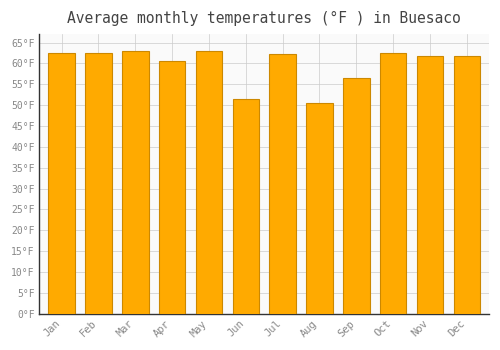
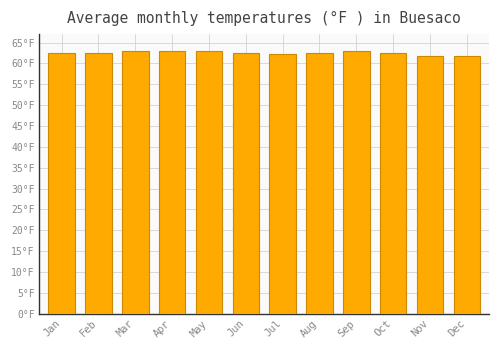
Apr: 60.5°F -> 63.0°F
Jun: 51.5°F -> 62.6°F
Aug: 50.5°F -> 62.4°F
Sep: 56.5°F -> 63.0°F
